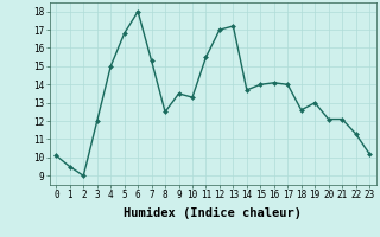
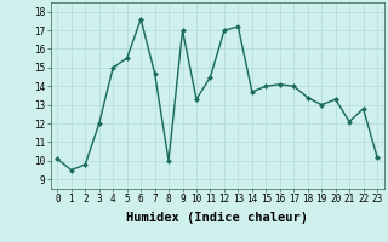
2: 9.0 -> 9.8
5: 16.8 -> 15.5
6: 18.0 -> 17.6
7: 15.3 -> 14.7
8: 12.5 -> 10.0
9: 13.5 -> 17.0
11: 15.5 -> 14.5
18: 12.6 -> 13.4
20: 12.1 -> 13.3
22: 11.3 -> 12.8
